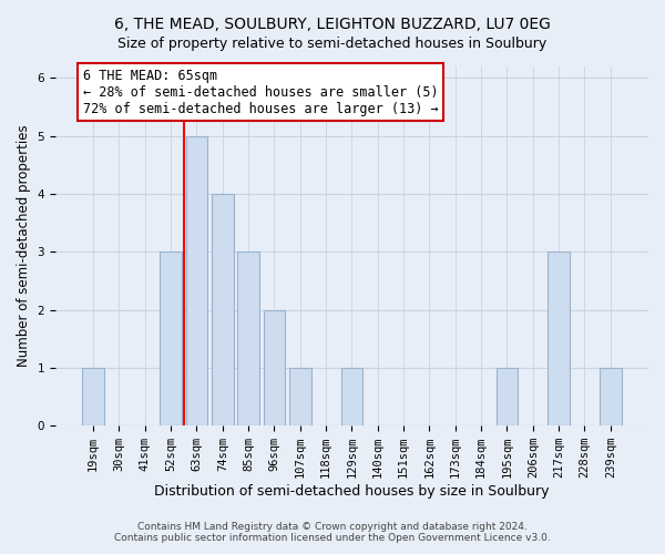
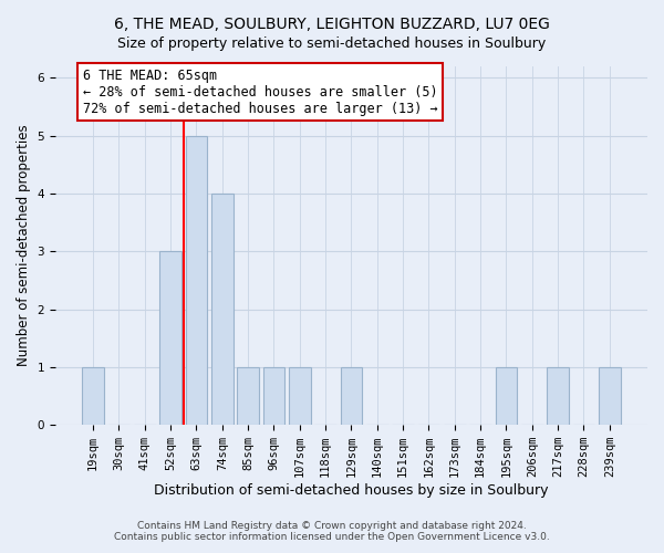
85sqm: 3 -> 1
96sqm: 2 -> 1
217sqm: 3 -> 1
